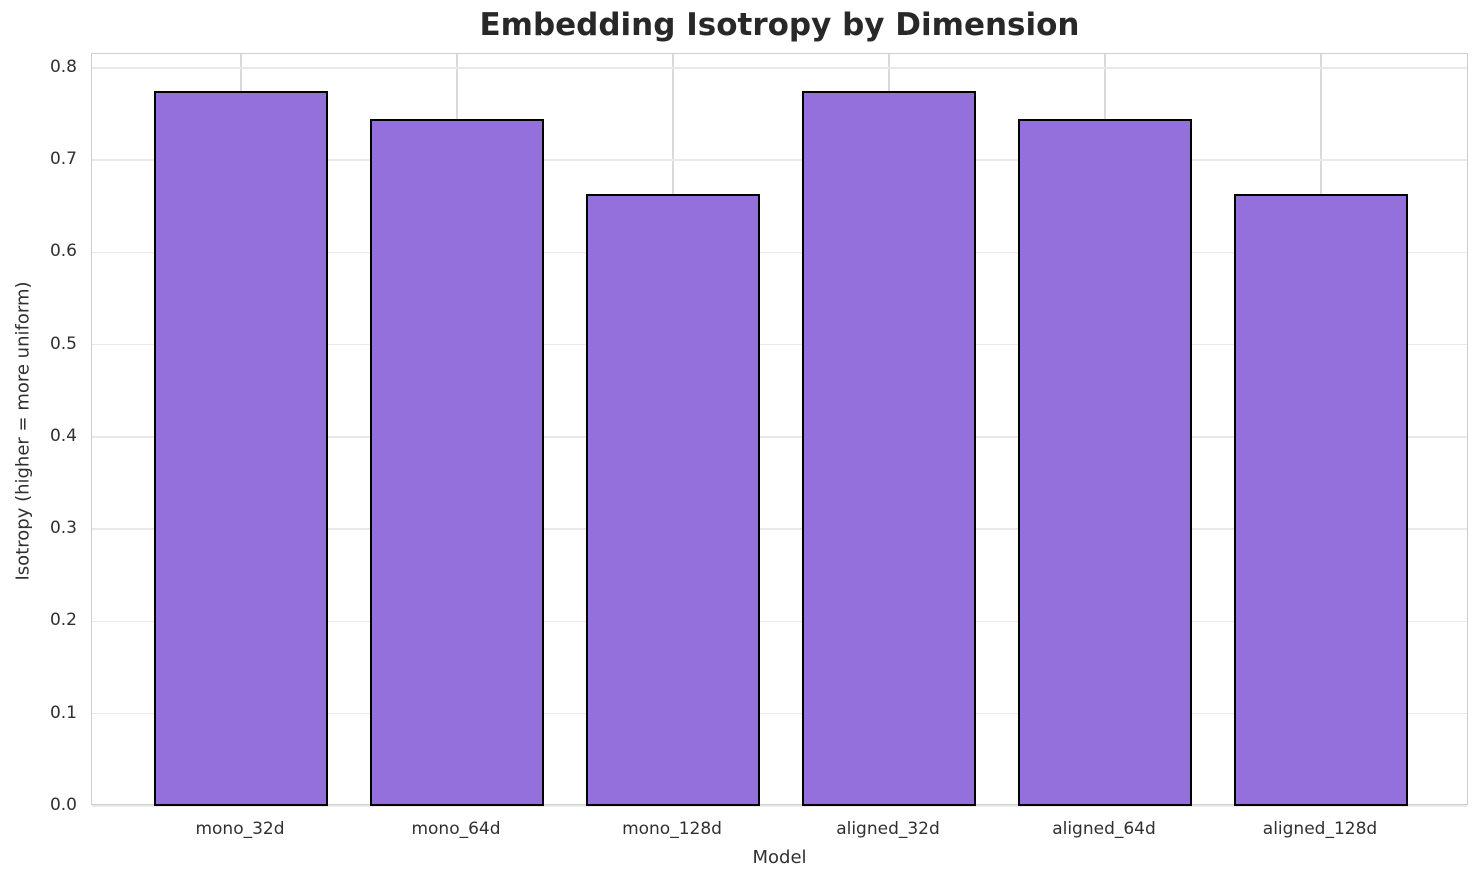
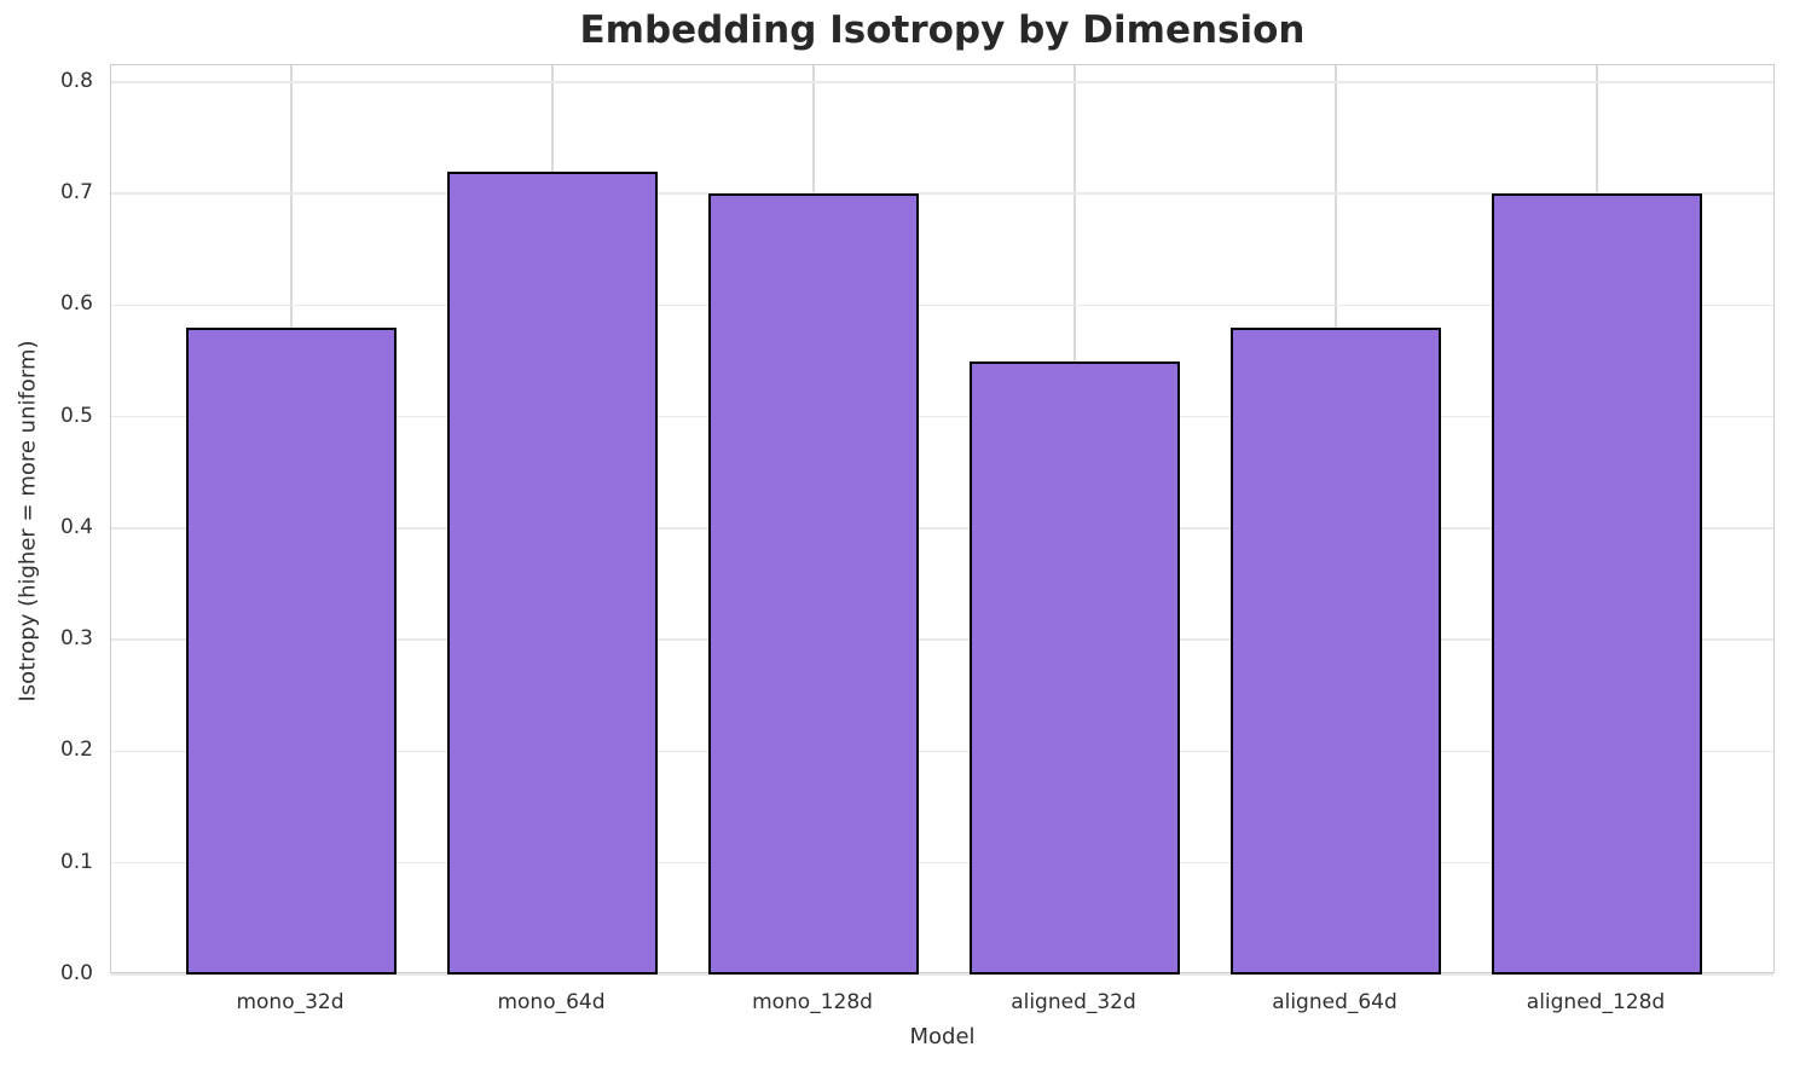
mono_32d: 0.78 -> 0.58
mono_64d: 0.74 -> 0.72
mono_128d: 0.66 -> 0.70
aligned_32d: 0.78 -> 0.55
aligned_64d: 0.74 -> 0.58
aligned_128d: 0.66 -> 0.70
